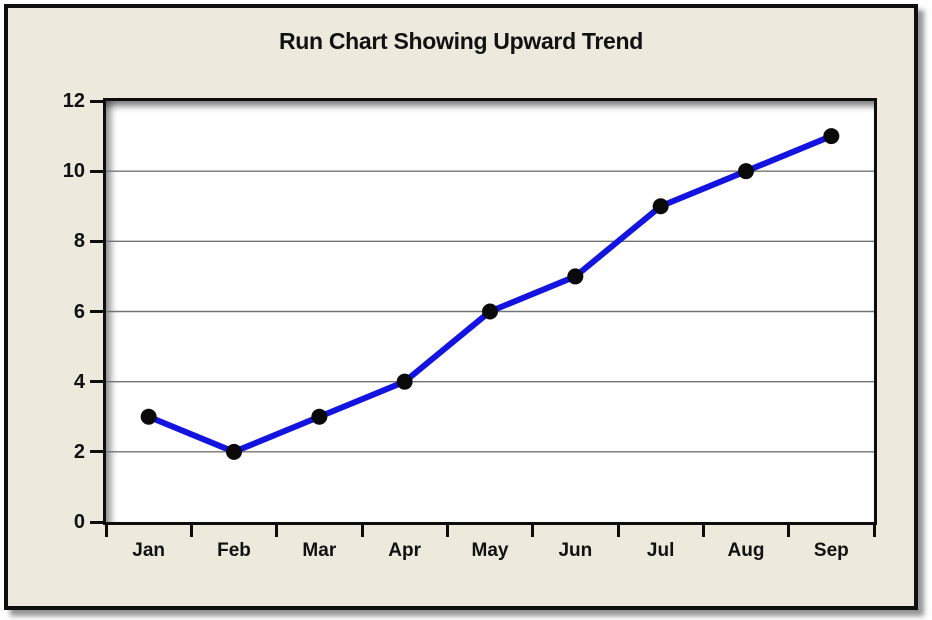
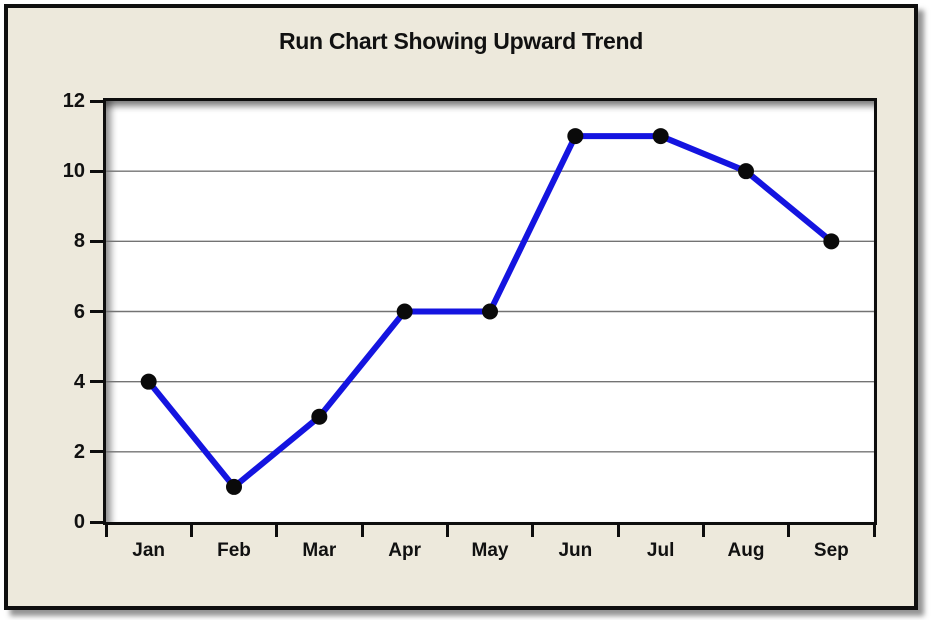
Jan: 3 -> 4
Feb: 2 -> 1
Apr: 4 -> 6
Jun: 7 -> 11
Jul: 9 -> 11
Sep: 11 -> 8
